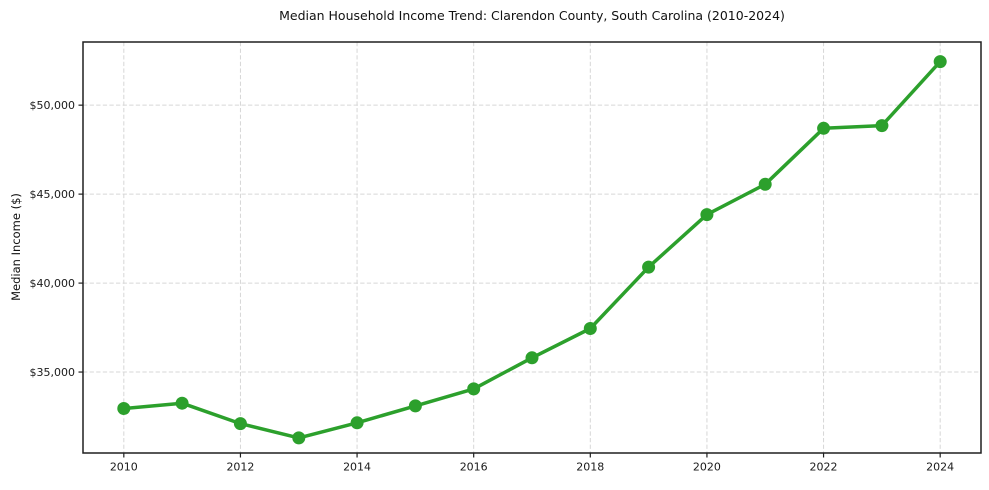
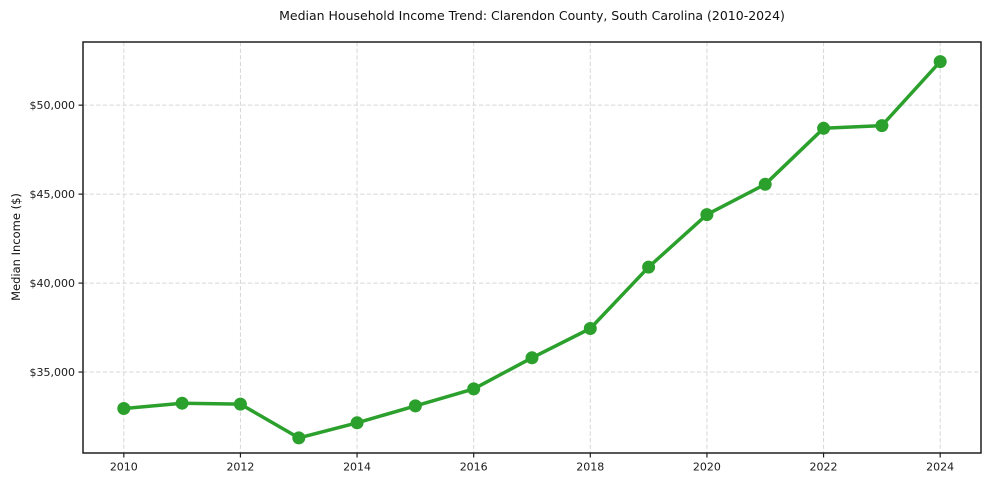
2012: $32100 -> $33200
